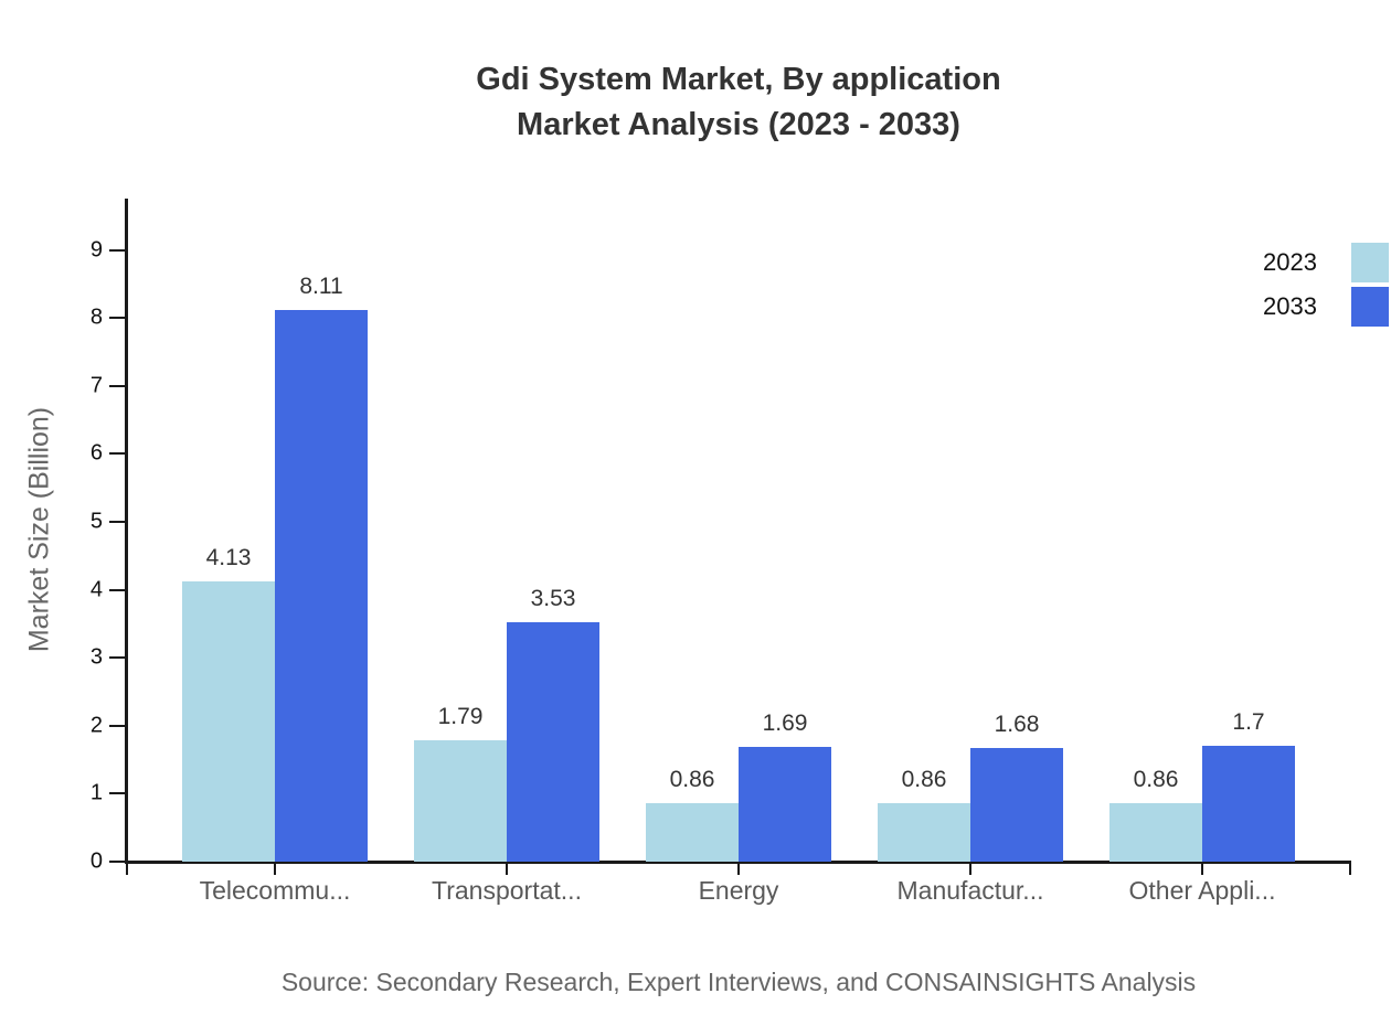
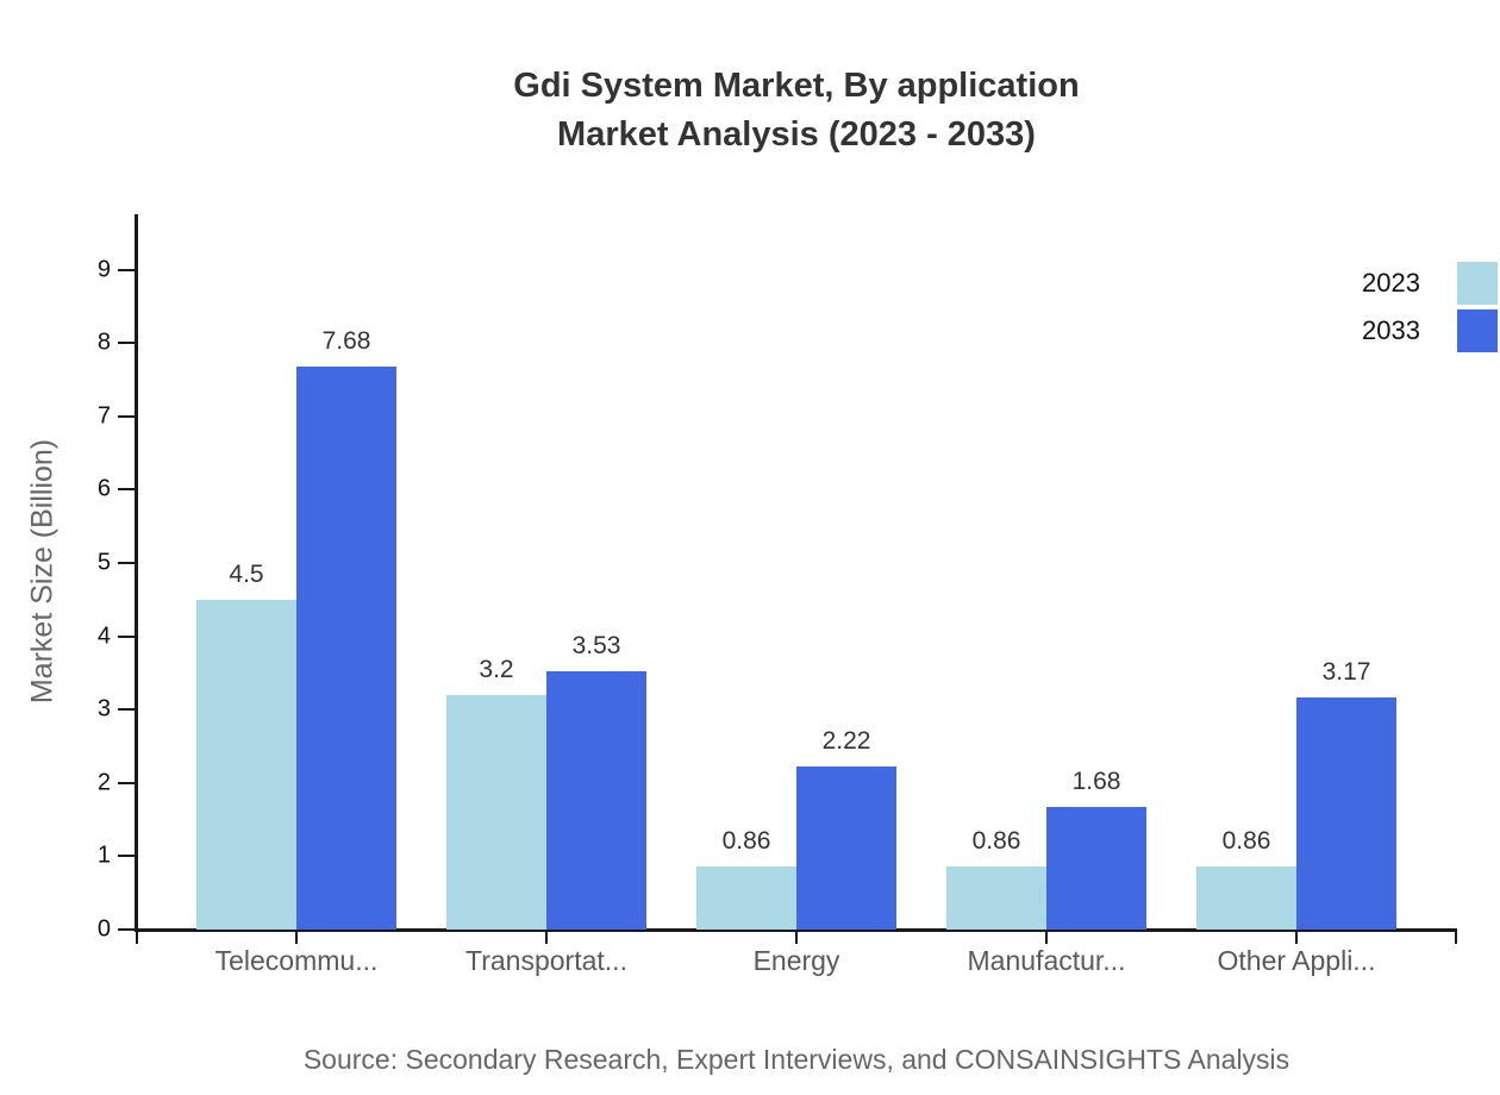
2023/Telecommu...: 4.13 -> 4.5
2033/Telecommu...: 8.11 -> 7.68
2023/Transportat...: 1.79 -> 3.2
2033/Energy: 1.69 -> 2.22
2033/Other Appli...: 1.7 -> 3.17
